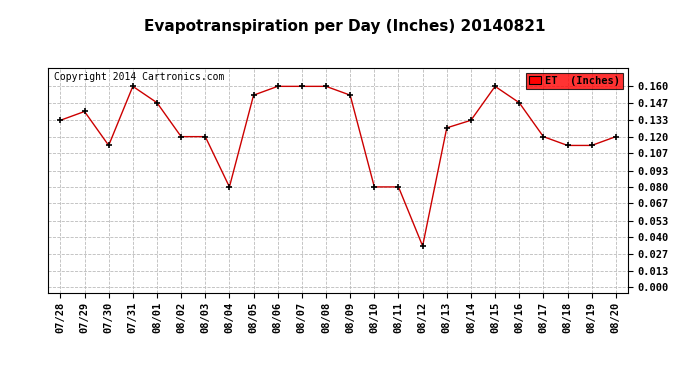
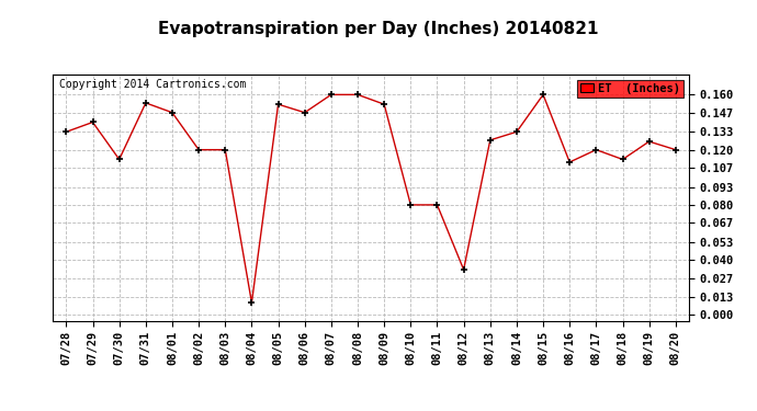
07/31: 0.160 -> 0.154
08/04: 0.080 -> 0.009
08/06: 0.160 -> 0.147
08/16: 0.147 -> 0.111
08/19: 0.113 -> 0.126
